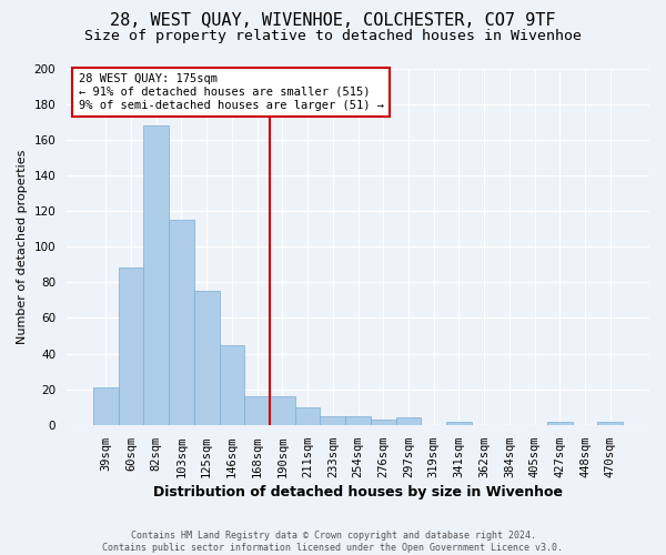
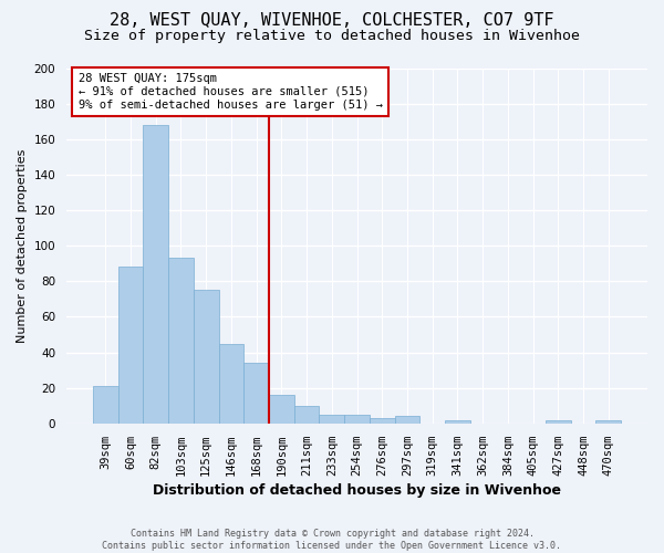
103sqm: 115 -> 93
168sqm: 16 -> 34
